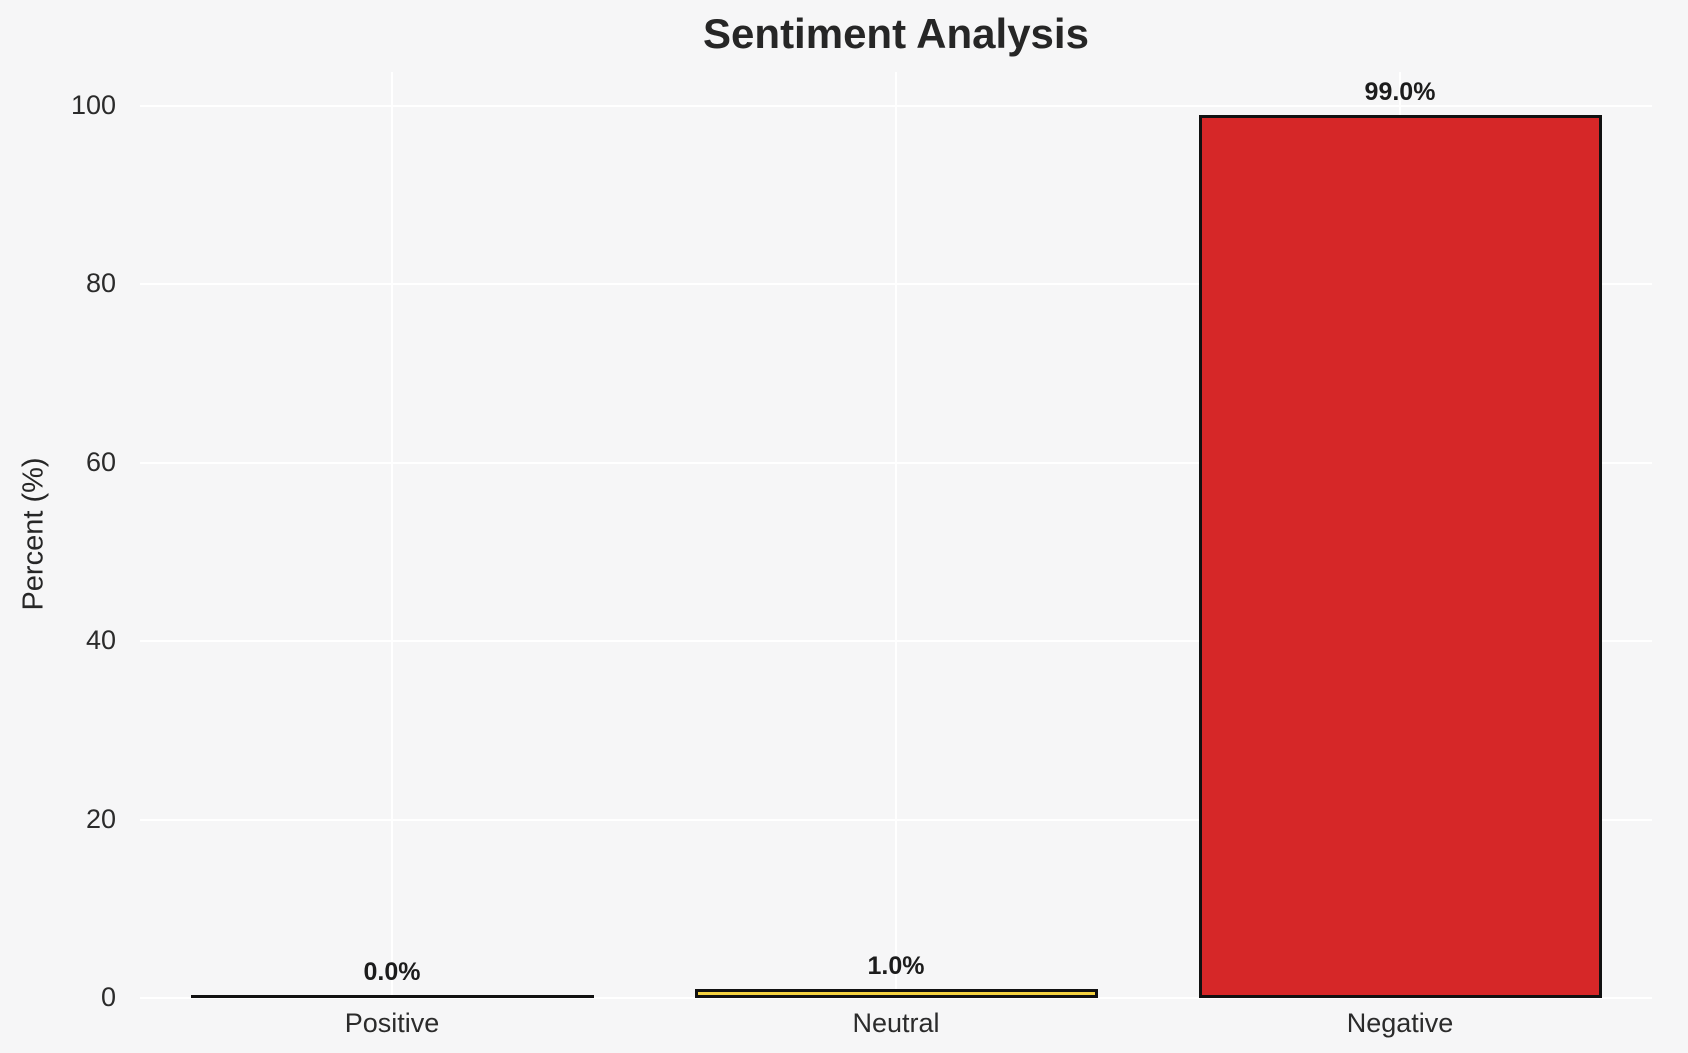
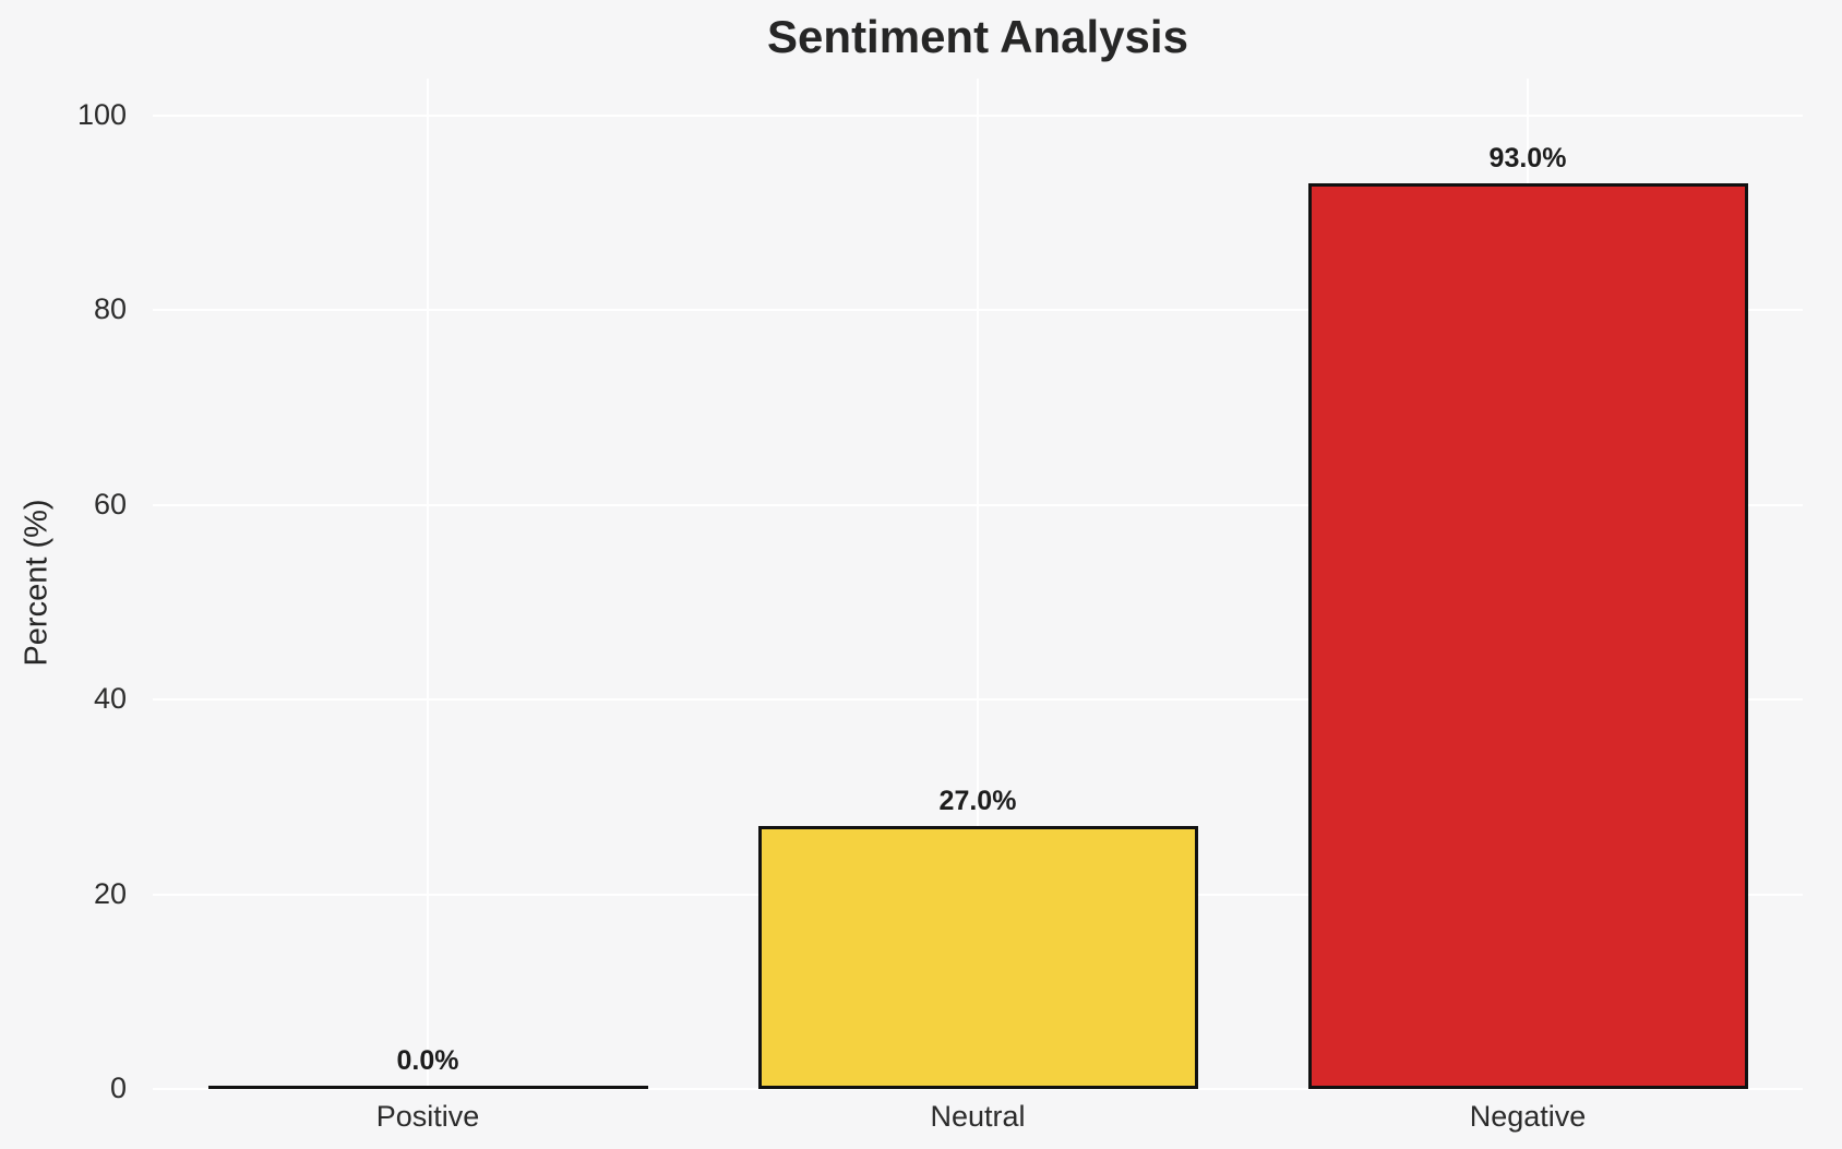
Neutral: 1.0% -> 27.0%
Negative: 99.0% -> 93.0%
